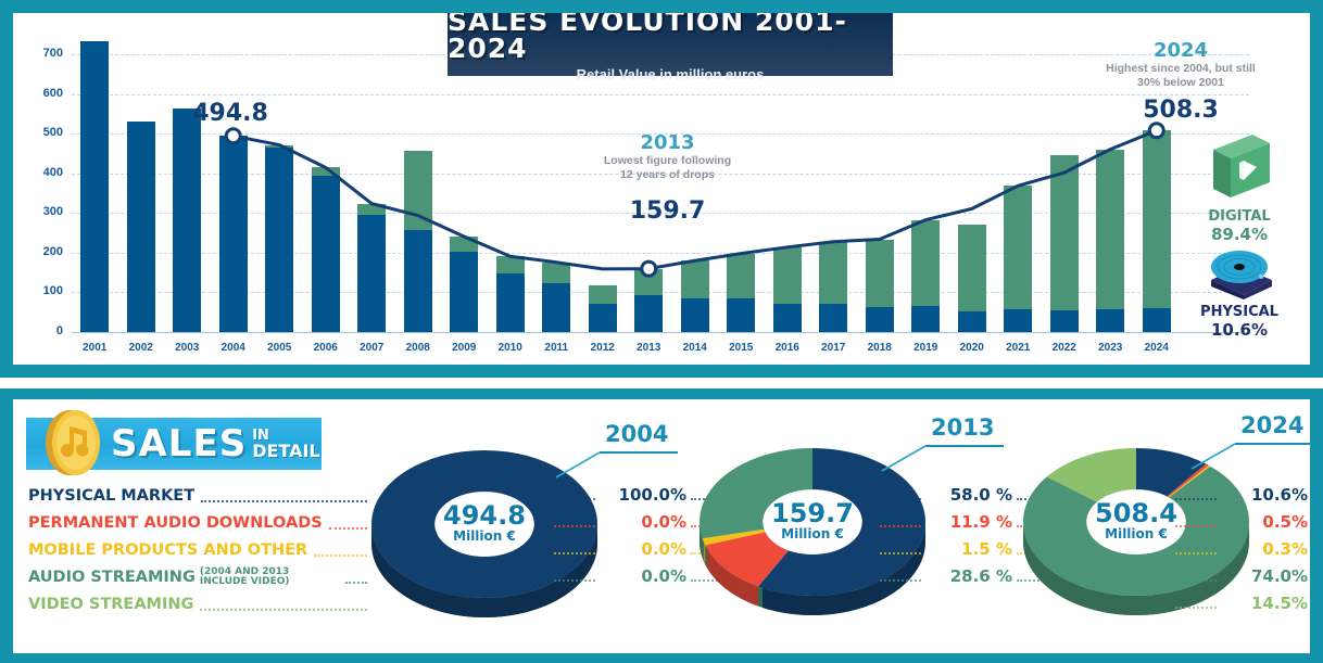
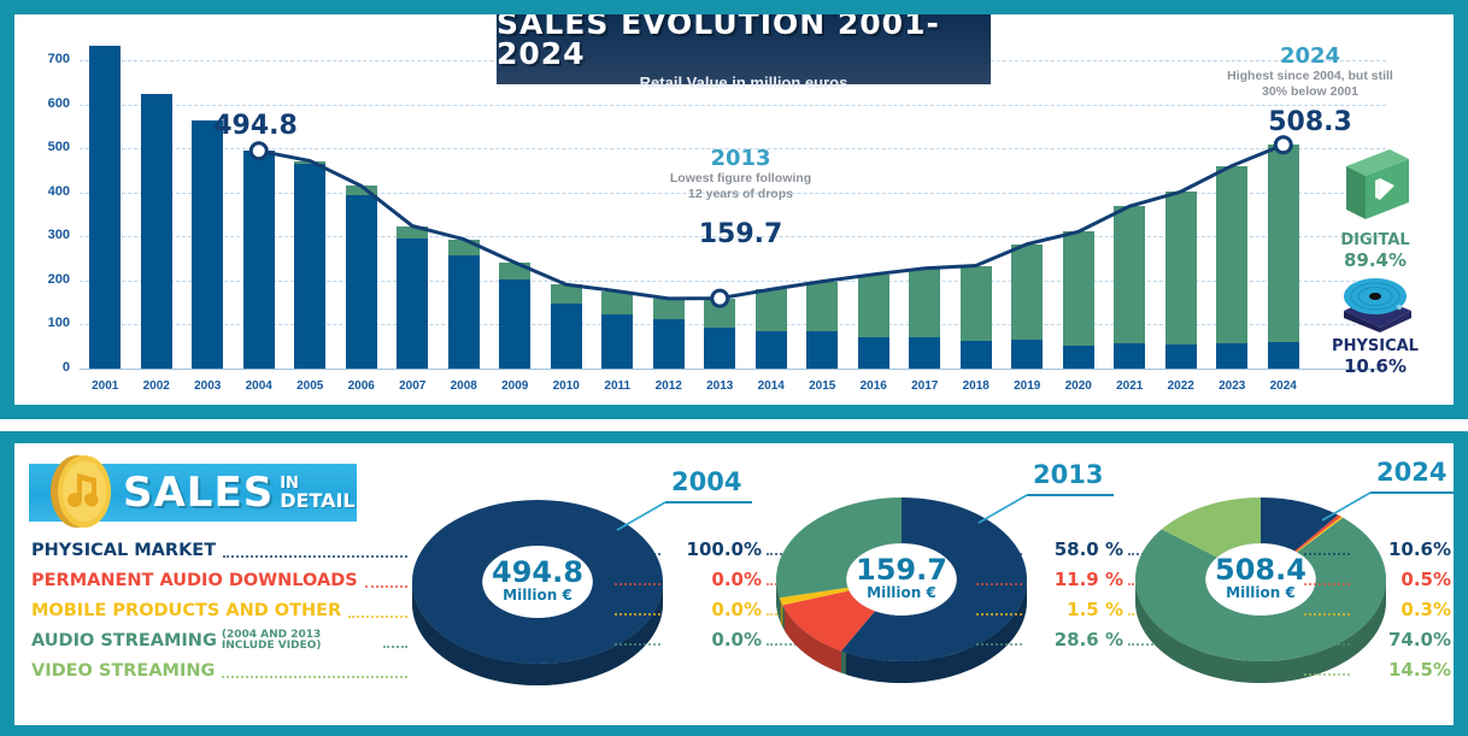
PHYSICAL/2002: 530 -> 620
DIGITAL/2008: 200 -> 40
PHYSICAL/2012: 70 -> 110
DIGITAL/2020: 220 -> 260
DIGITAL/2022: 390 -> 350
